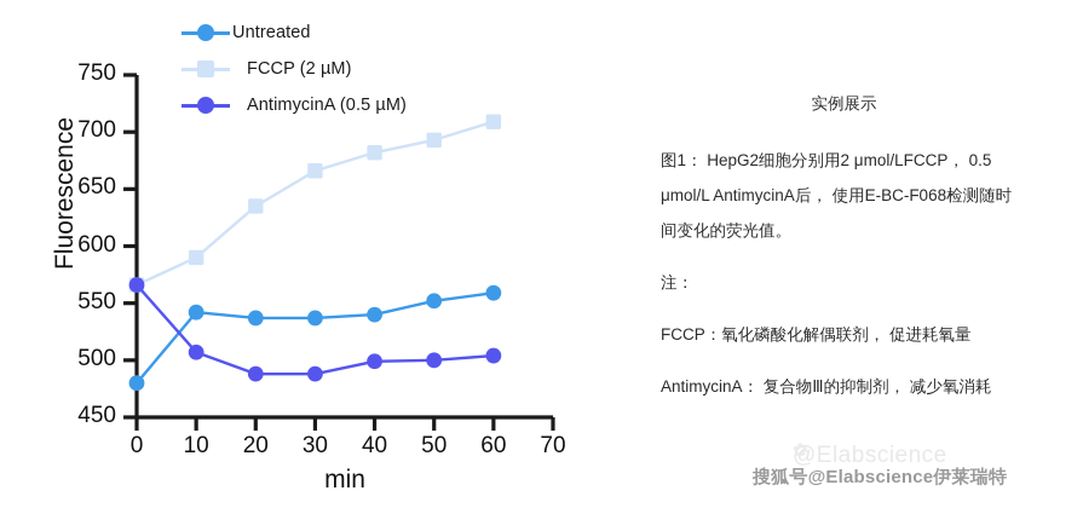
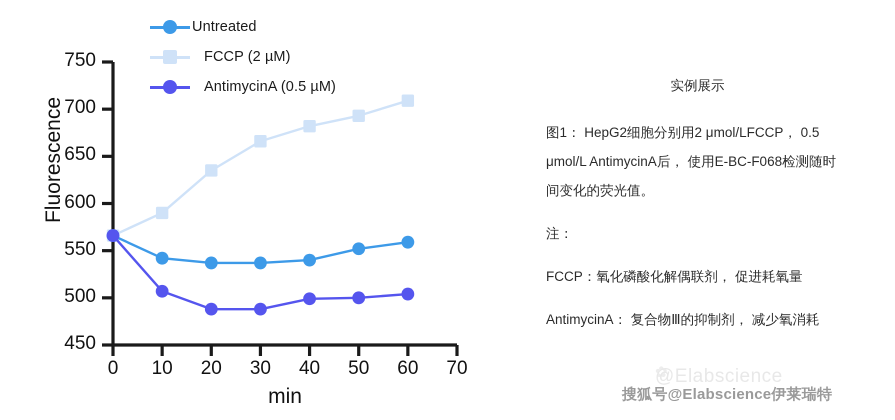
Untreated/0: 480 -> 570
